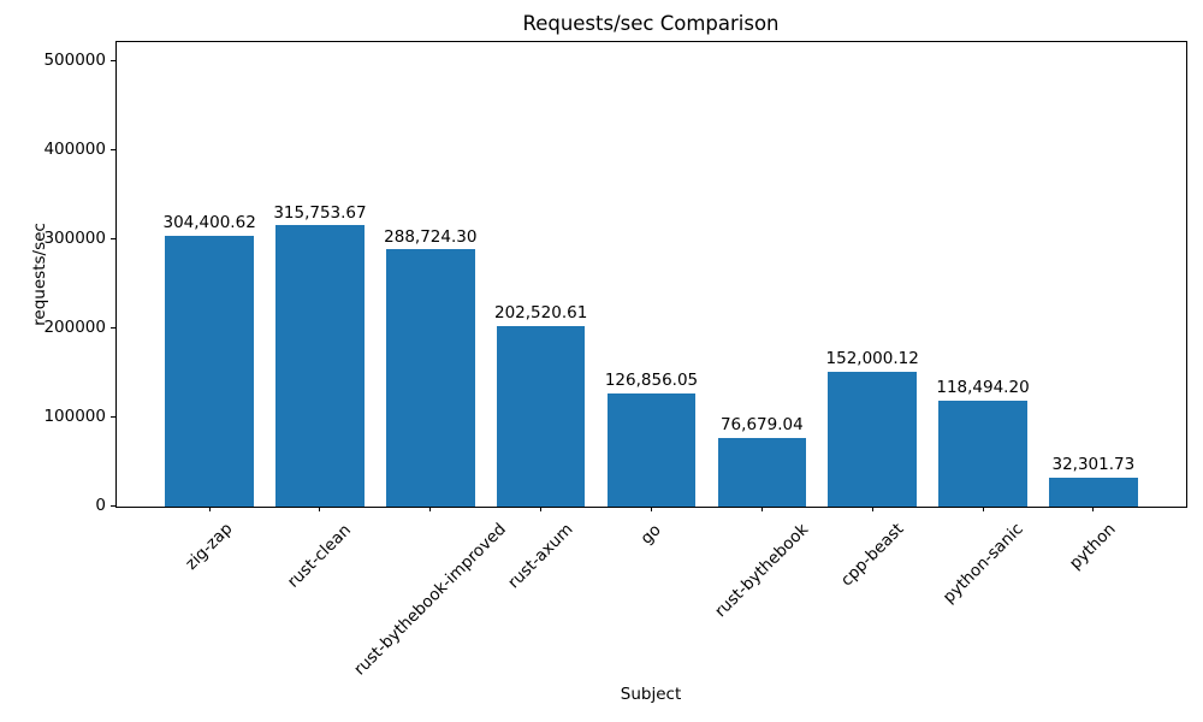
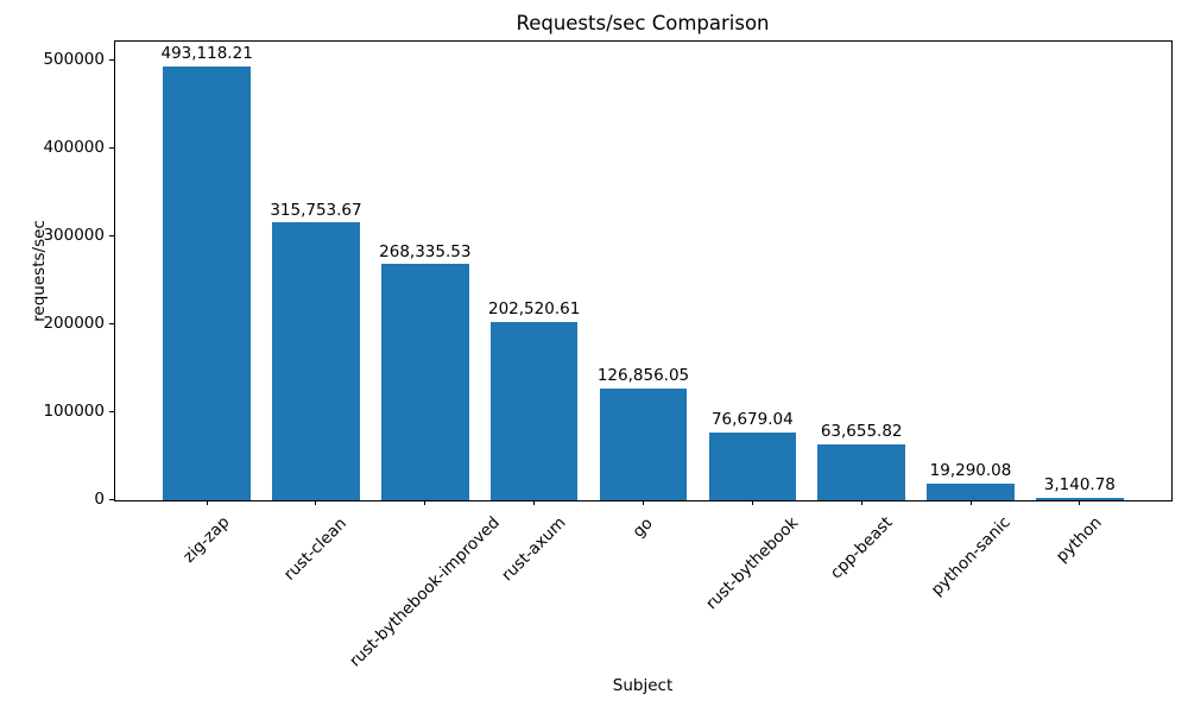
zig-zap: 304,400.62 -> 493,118.21
rust-bythebook-improved: 288,724.30 -> 268,335.53
cpp-beast: 152,000.12 -> 63,655.82
python-sanic: 118,494.20 -> 19,290.08
python: 32,301.73 -> 3,140.78
